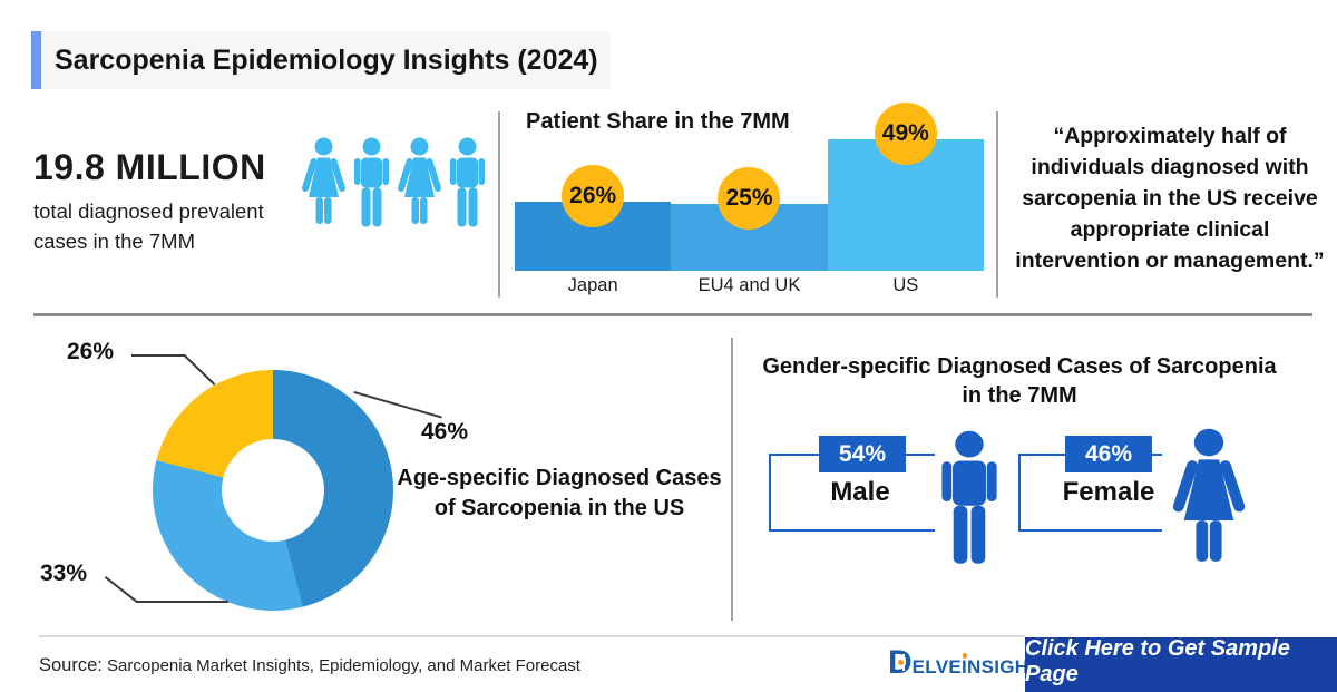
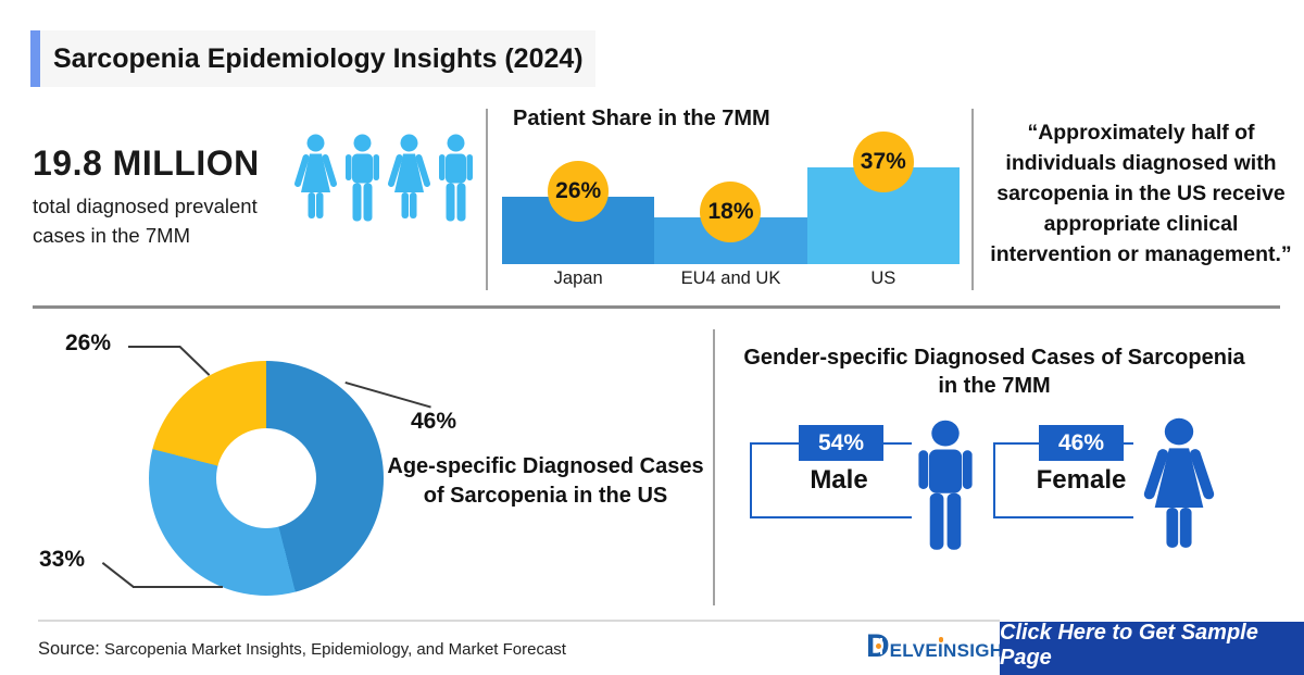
Patient Share in the 7MM/EU4 and UK: 25% -> 18%
Patient Share in the 7MM/US: 49% -> 37%
